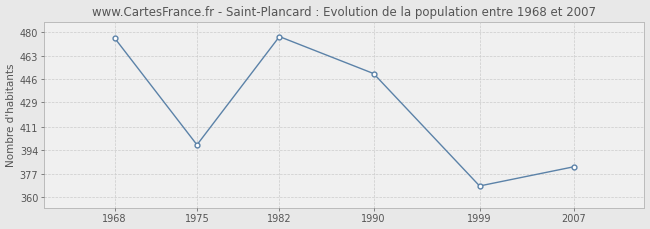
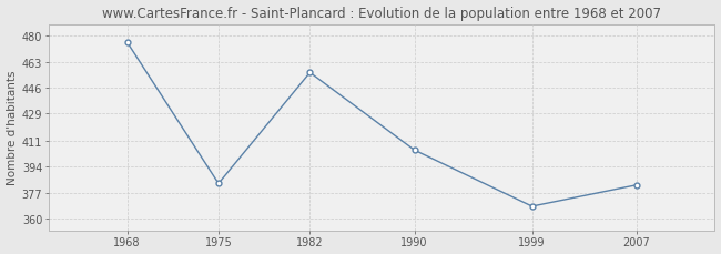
1975: 398 -> 383
1982: 477 -> 456
1990: 450 -> 405
